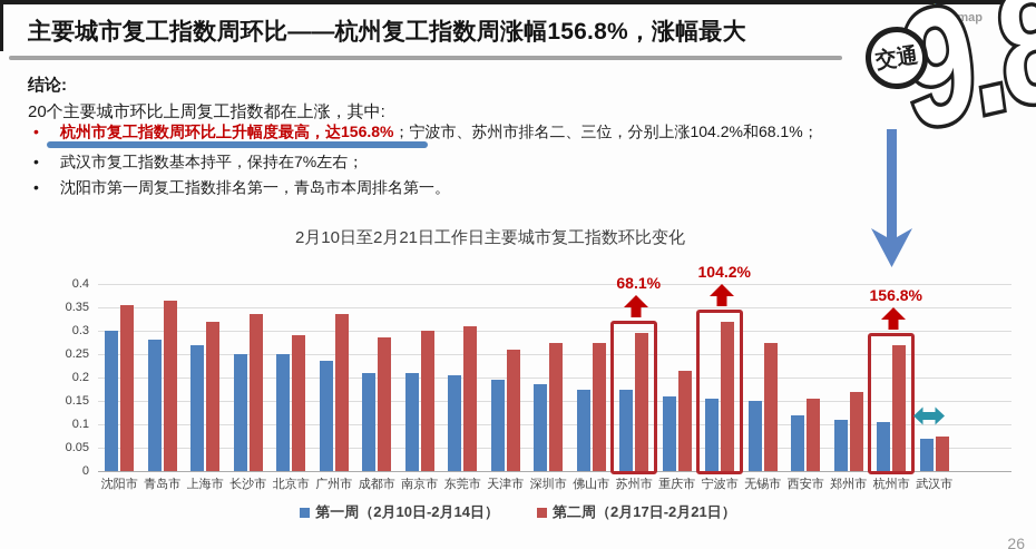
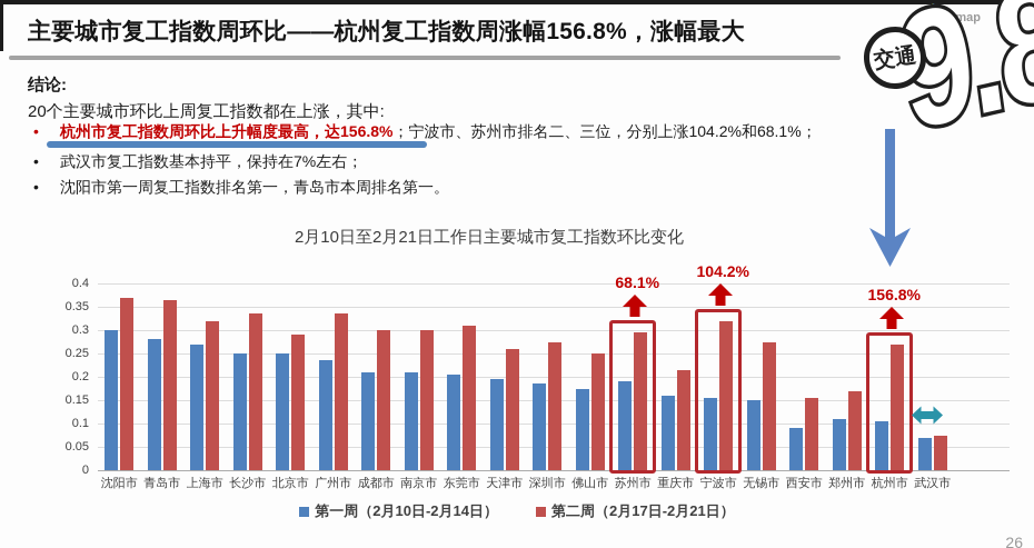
第二周（2月17日-2月21日）/沈阳市: 0.35 -> 0.37
第二周（2月17日-2月21日）/成都市: 0.28 -> 0.30
第二周（2月17日-2月21日）/佛山市: 0.28 -> 0.25
第一周（2月10日-2月14日）/苏州市: 0.17 -> 0.19
第一周（2月10日-2月14日）/西安市: 0.12 -> 0.09
